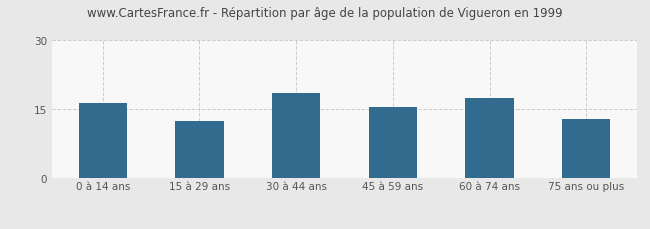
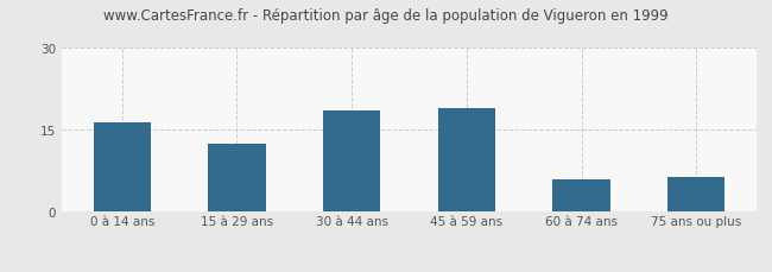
45 à 59 ans: 15.5 -> 19.0
60 à 74 ans: 17.5 -> 6.0
75 ans ou plus: 13.0 -> 6.5
